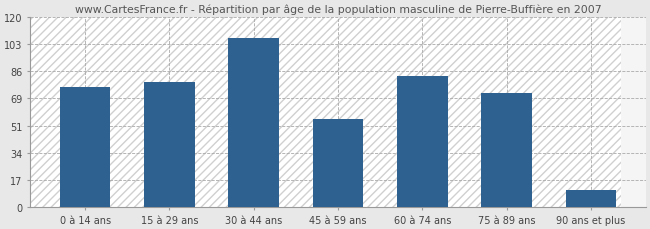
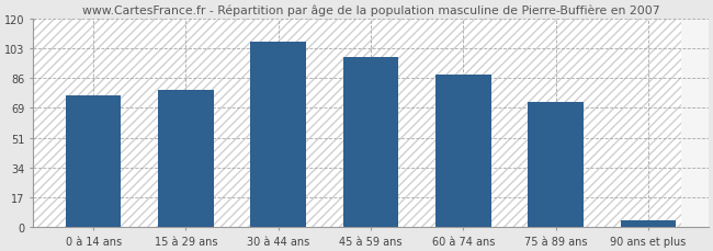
45 à 59 ans: 56 -> 98
60 à 74 ans: 83 -> 88
90 ans et plus: 11 -> 4
